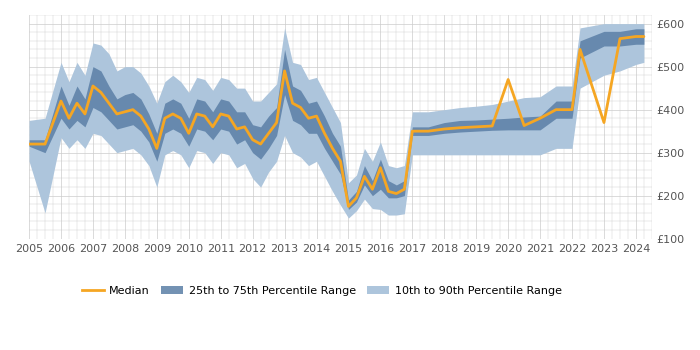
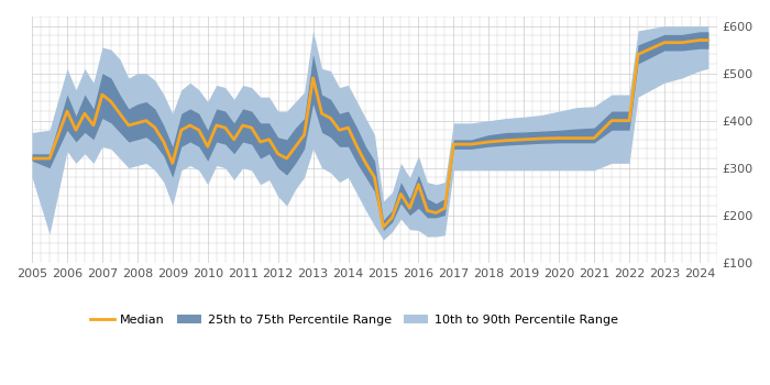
Median/2020: £470 -> £363
Median/2021: £380 -> £363
Median/2023: £370 -> £565
